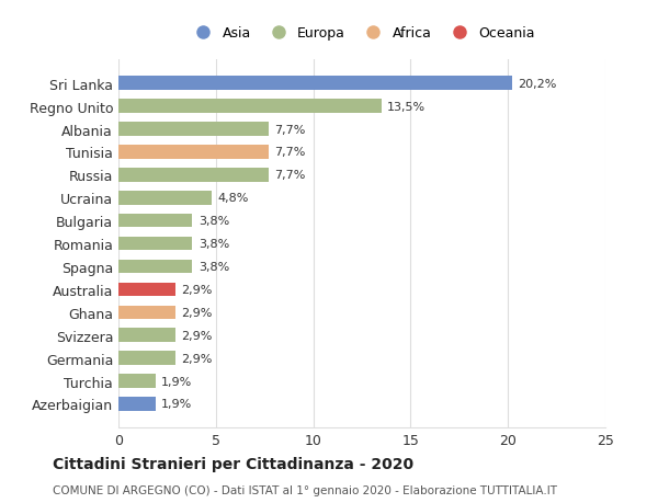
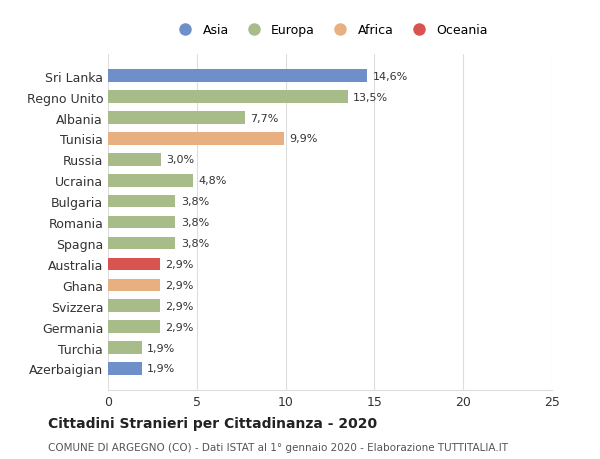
Sri Lanka: 20,2% -> 14,6%
Tunisia: 7,7% -> 9,9%
Russia: 7,7% -> 3,0%
